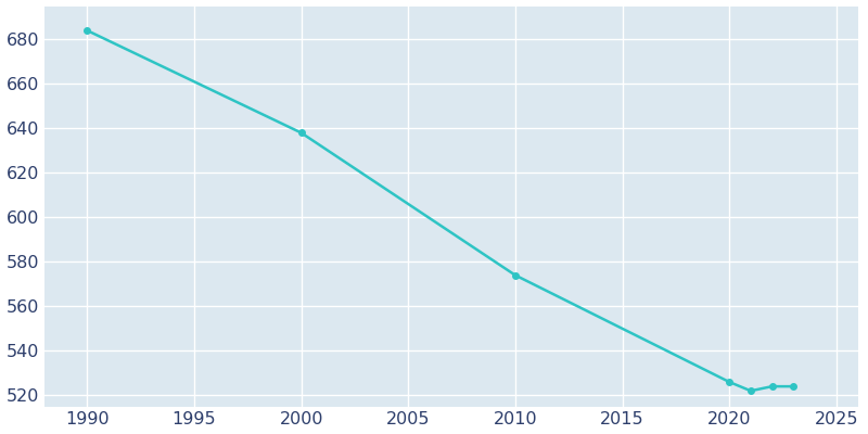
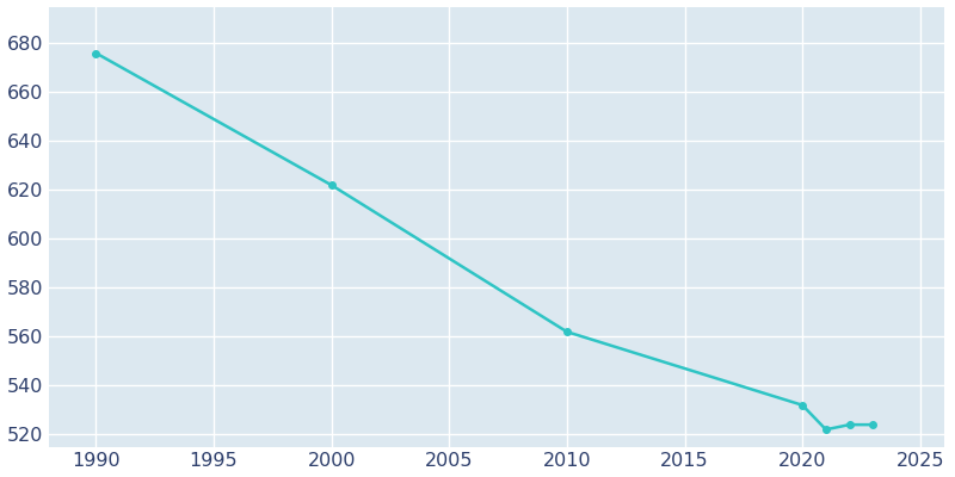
1990: 684 -> 676
2000: 638 -> 622
2010: 574 -> 562
2020: 526 -> 532
